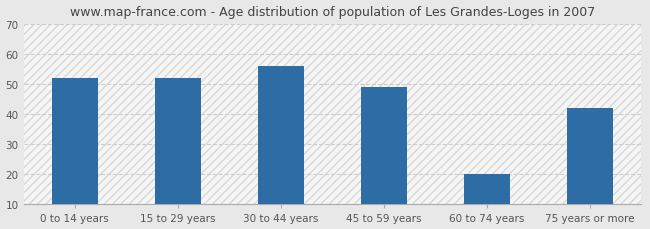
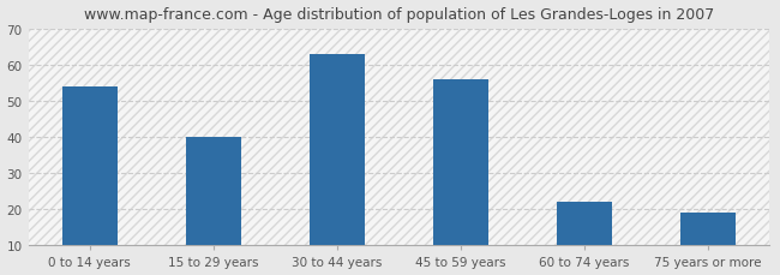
0 to 14 years: 52 -> 54
15 to 29 years: 52 -> 40
30 to 44 years: 56 -> 63
45 to 59 years: 49 -> 56
60 to 74 years: 20 -> 22
75 years or more: 42 -> 19
